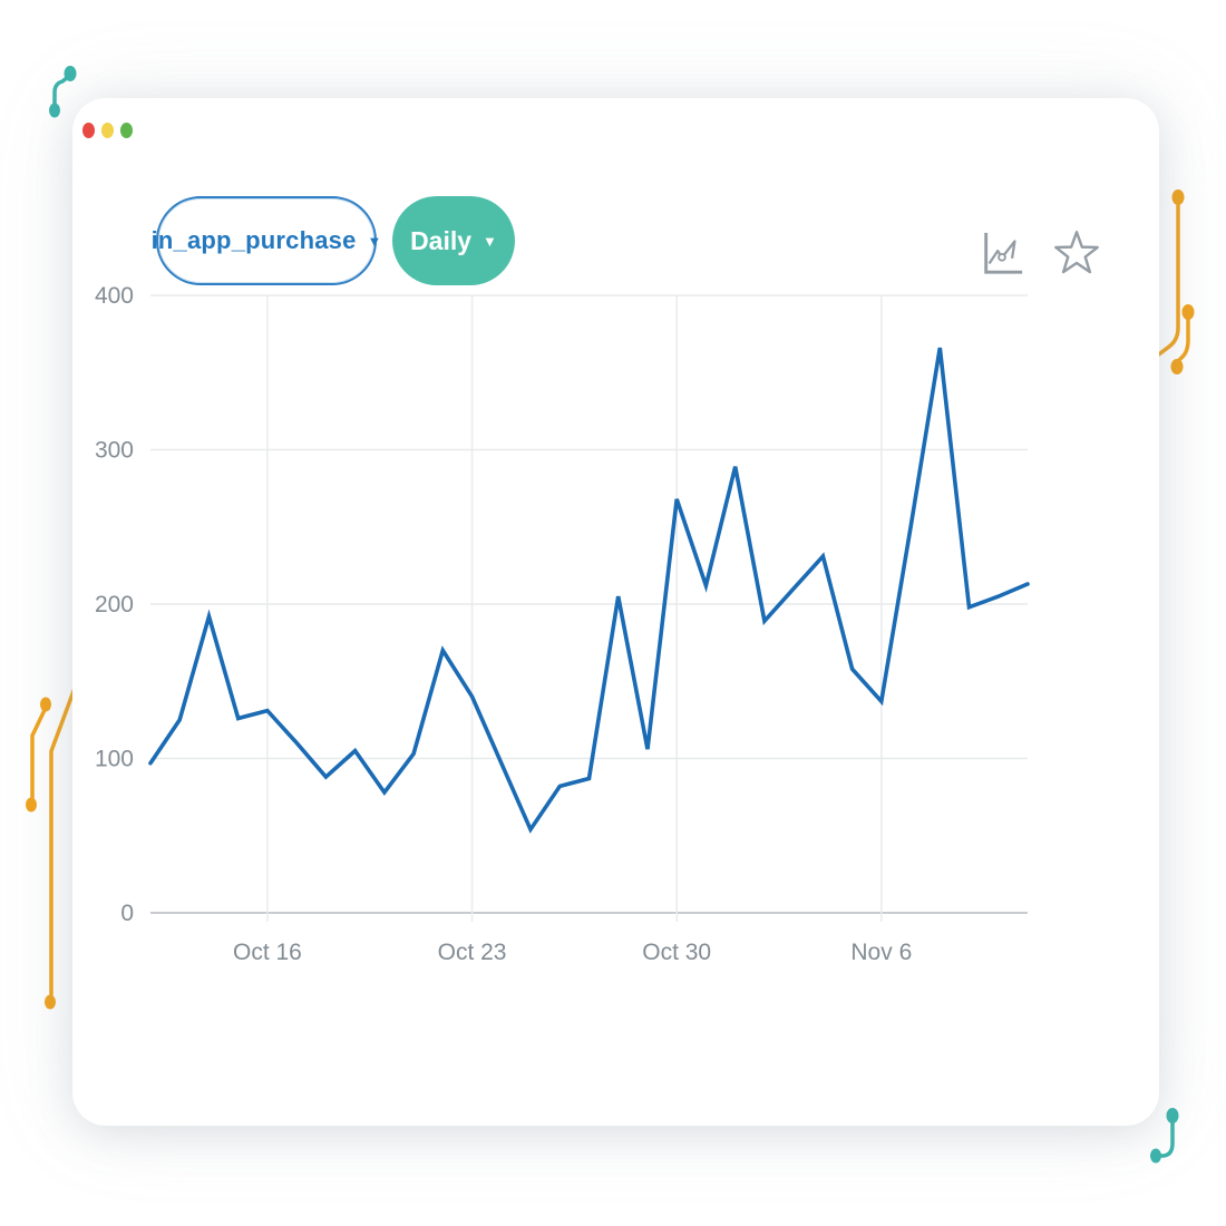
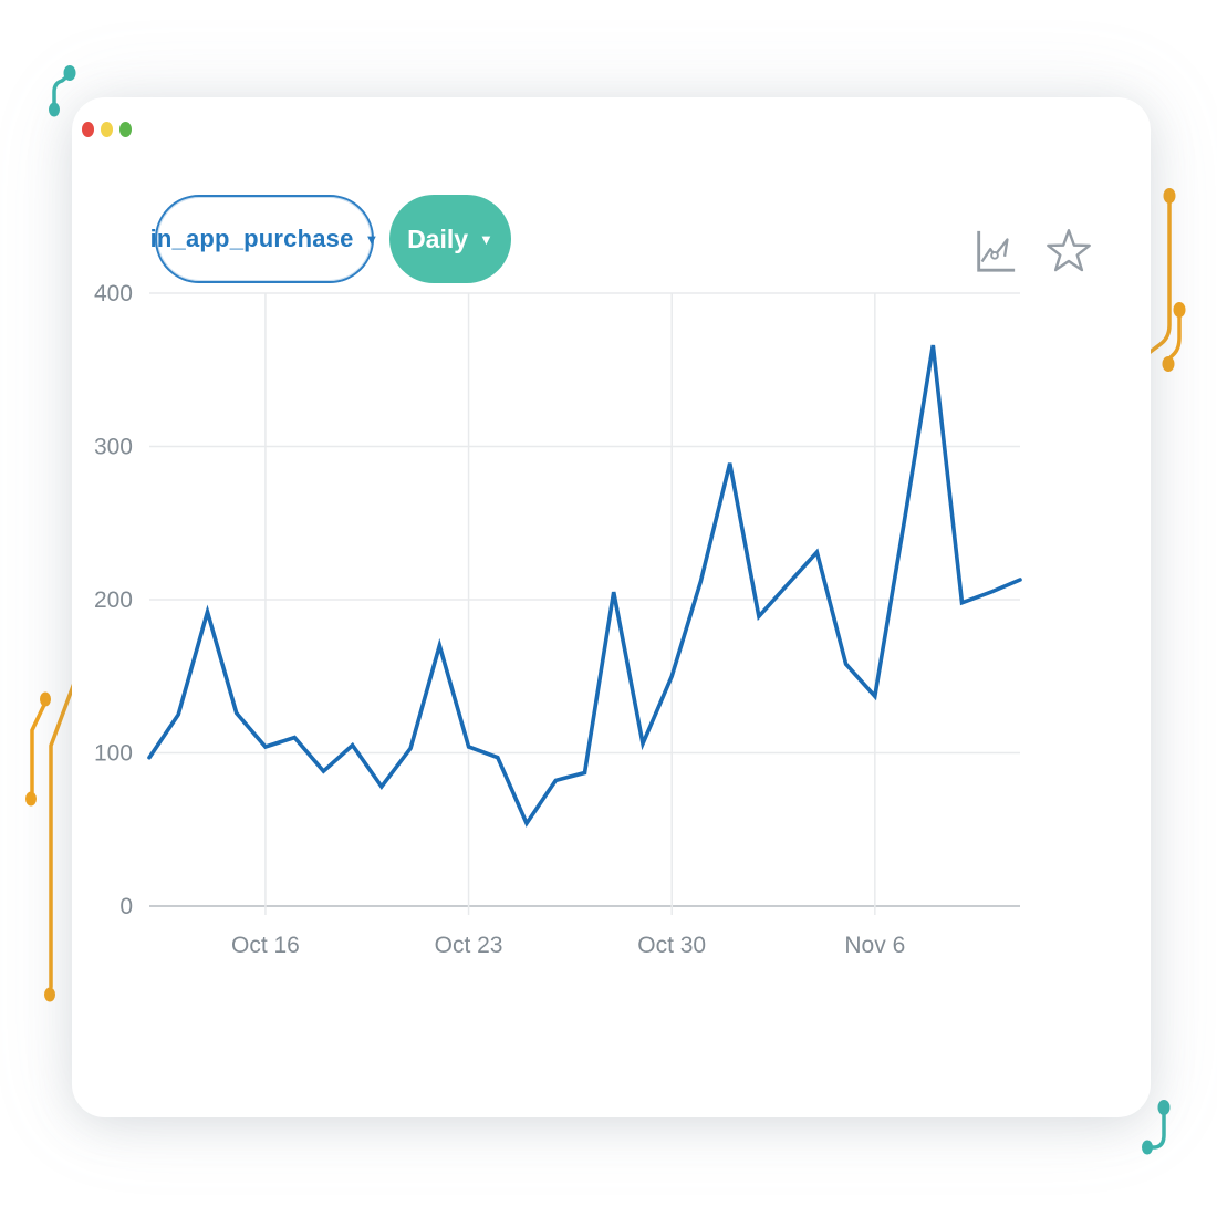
Oct 16: 131 -> 104
Oct 23: 140 -> 104
Oct 30: 268 -> 150
